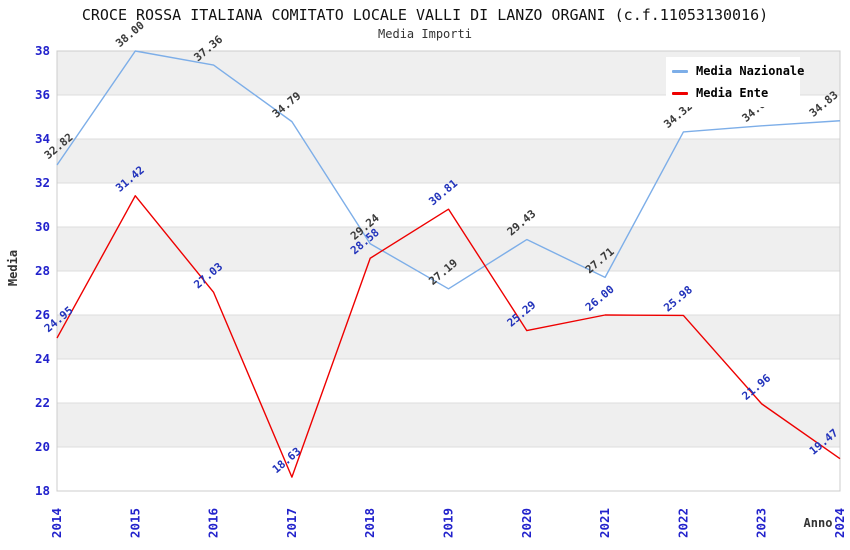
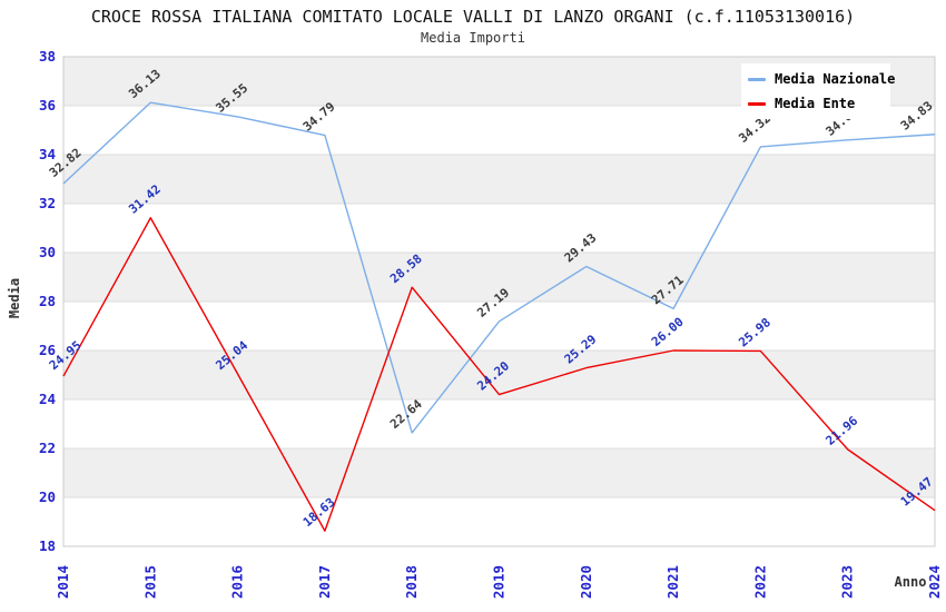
Media Nazionale/2015: 38.00 -> 36.13
Media Nazionale/2016: 37.36 -> 35.55
Media Ente/2016: 27.03 -> 25.04
Media Nazionale/2018: 29.24 -> 22.64
Media Ente/2019: 30.81 -> 24.20
